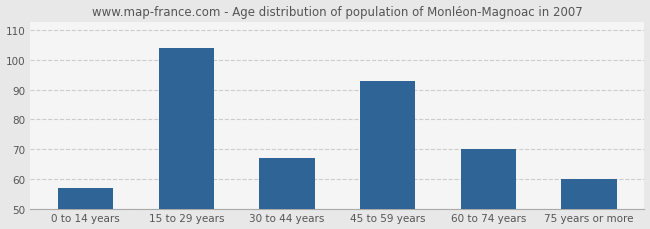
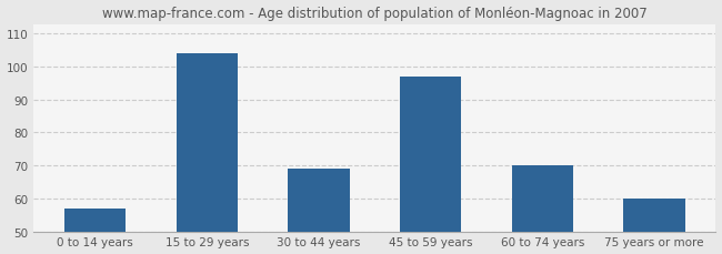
30 to 44 years: 67 -> 69
45 to 59 years: 93 -> 97
